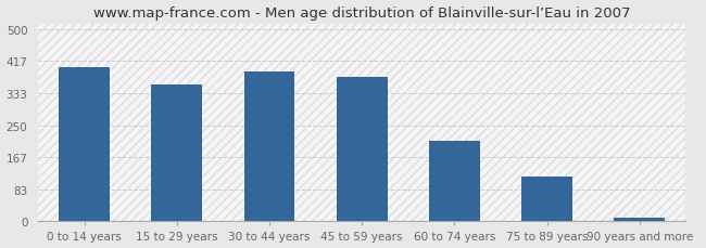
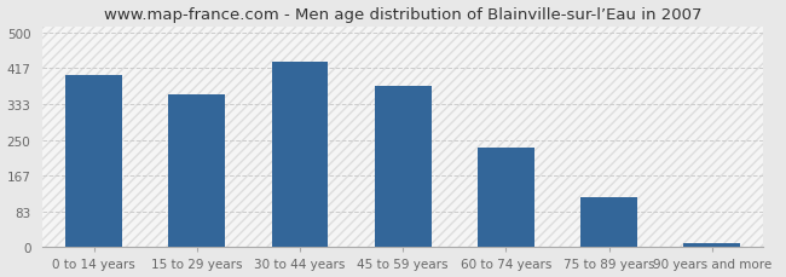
30 to 44 years: 390 -> 432
60 to 74 years: 210 -> 232
